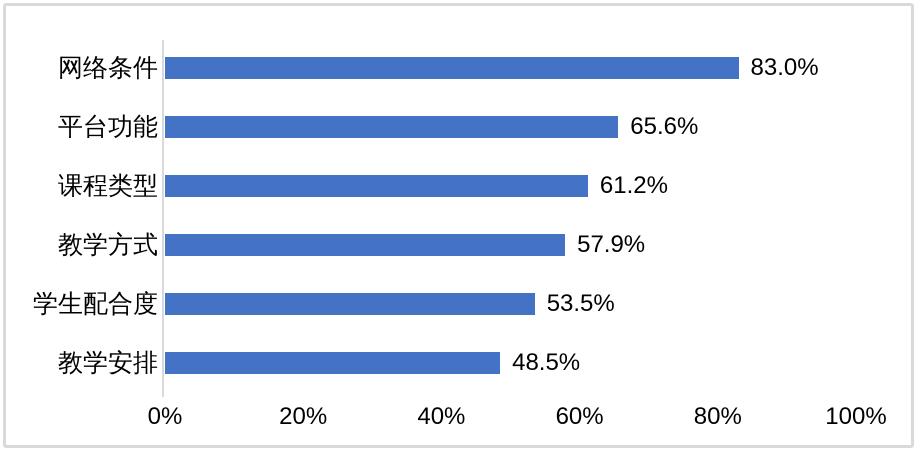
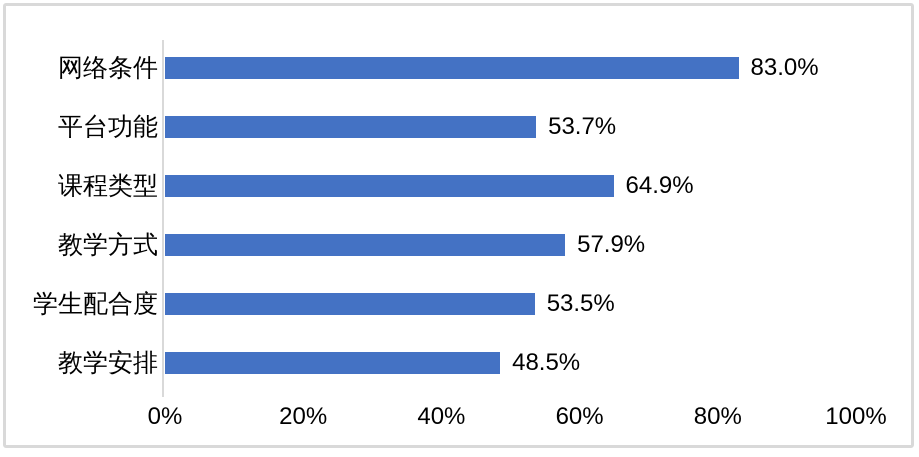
平台功能: 65.6% -> 53.7%
课程类型: 61.2% -> 64.9%
